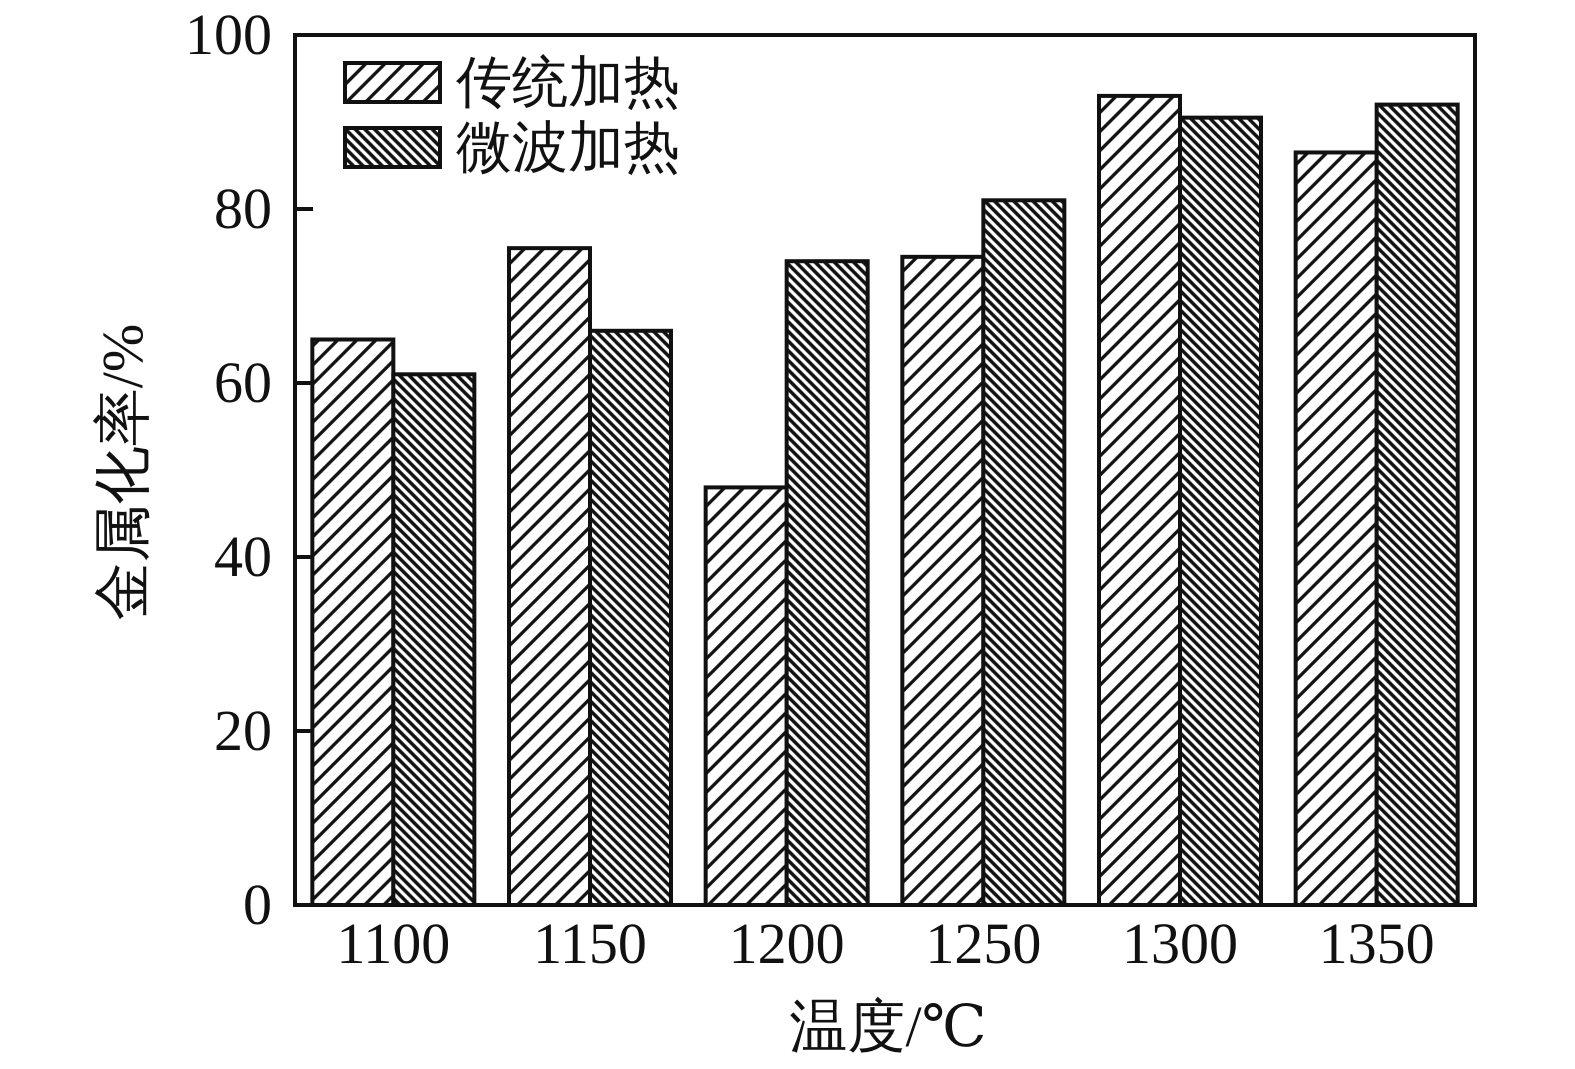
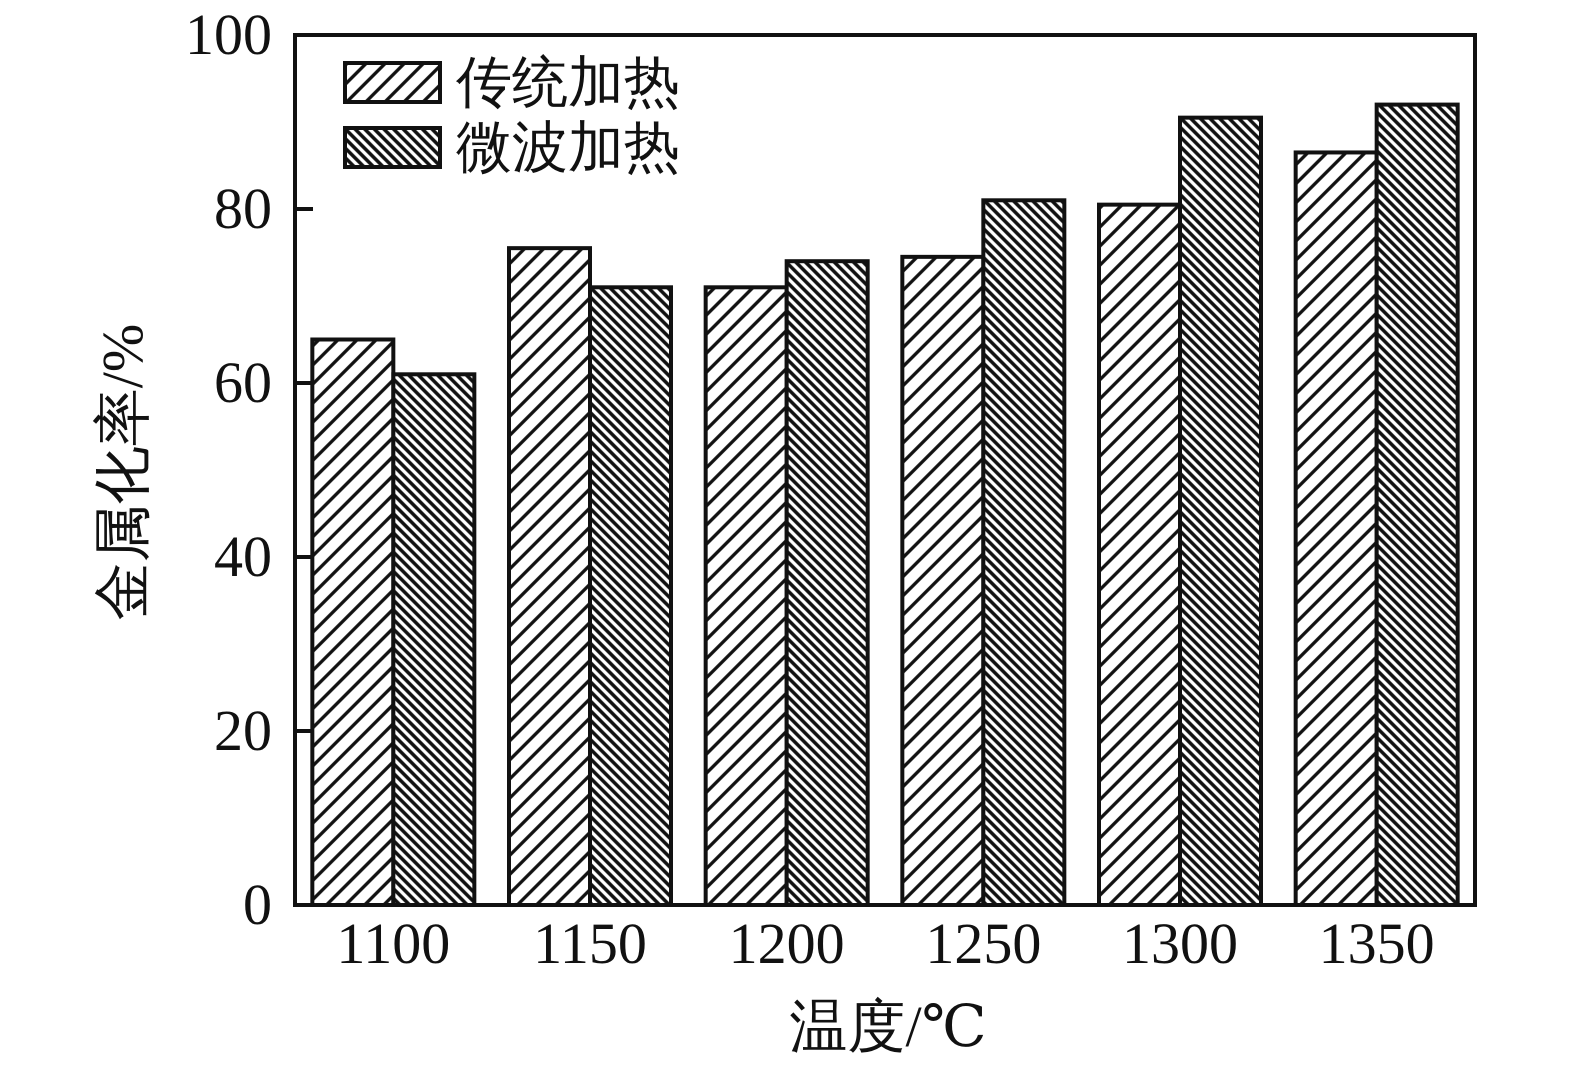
微波加热/1150: 66 -> 71
传统加热/1200: 48 -> 71
传统加热/1300: 93 -> 80
